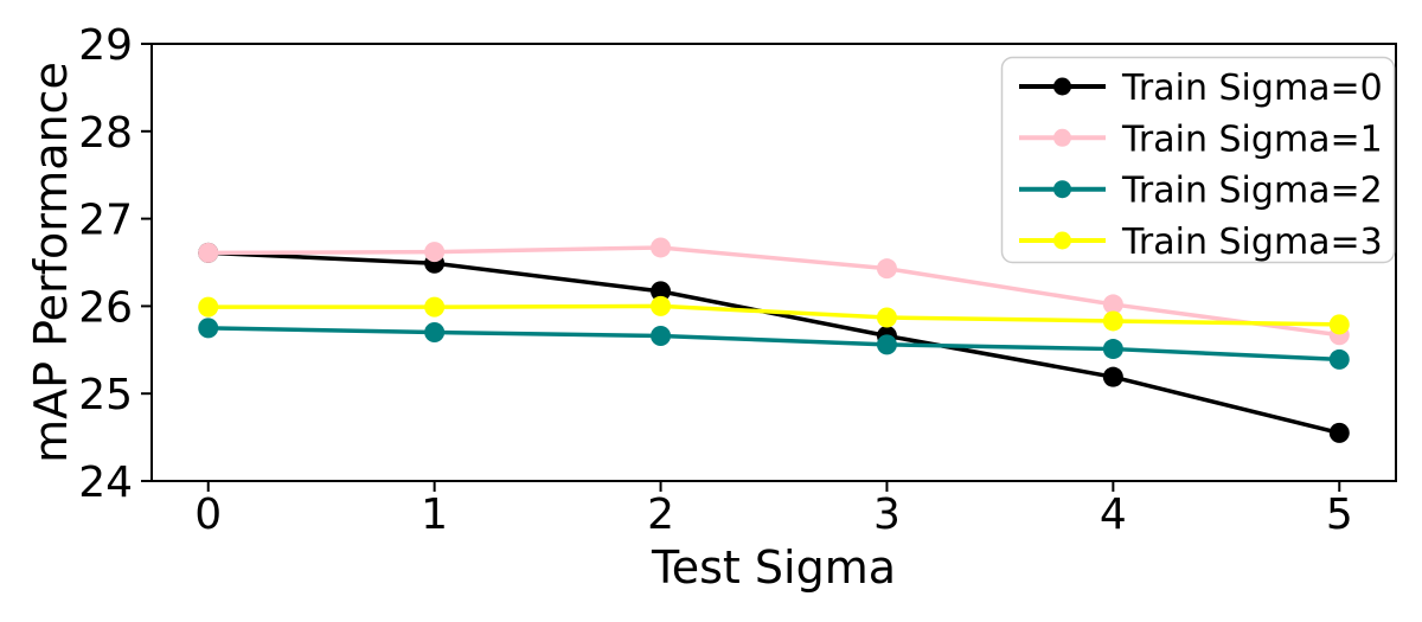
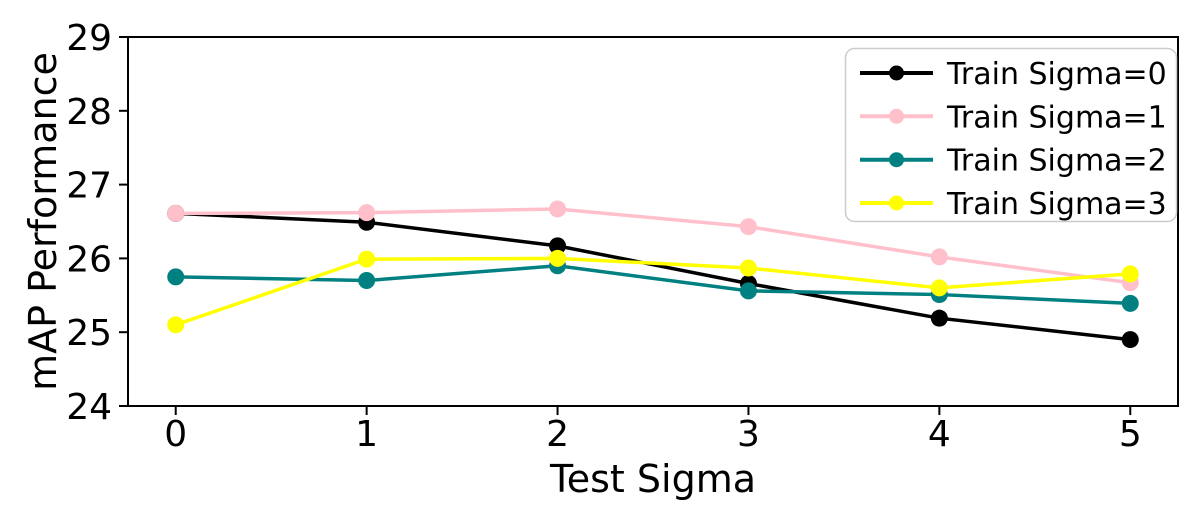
Train Sigma=3/0: 26.0 -> 25.1
Train Sigma=2/2: 25.7 -> 25.9
Train Sigma=3/4: 25.8 -> 25.6
Train Sigma=0/5: 24.6 -> 24.9
